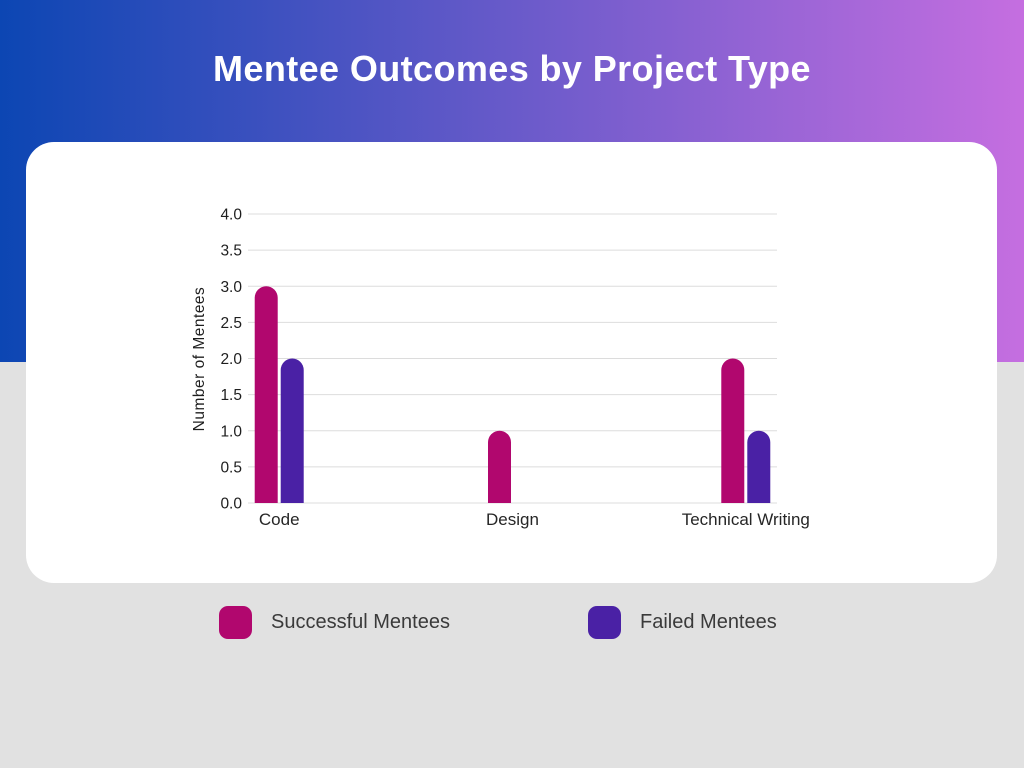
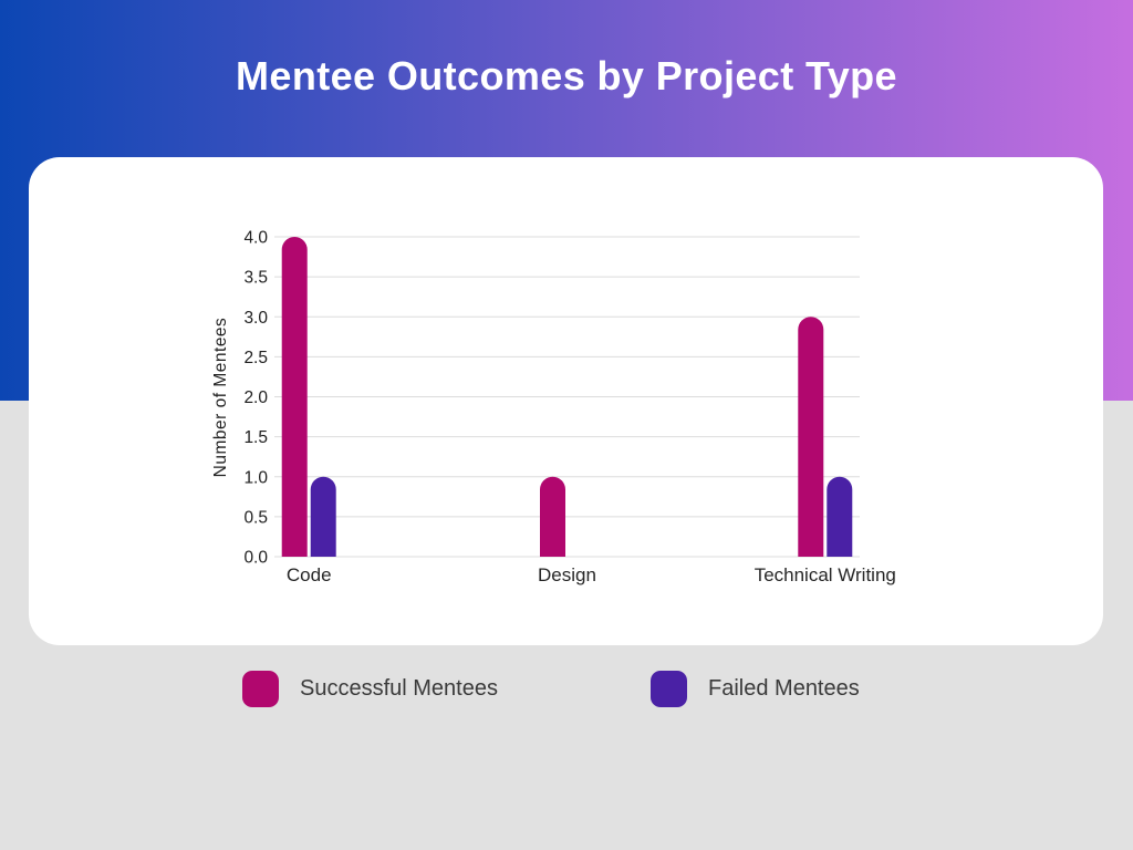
Successful Mentees/Code: 3 -> 4
Failed Mentees/Code: 2 -> 1
Successful Mentees/Technical Writing: 2 -> 3
